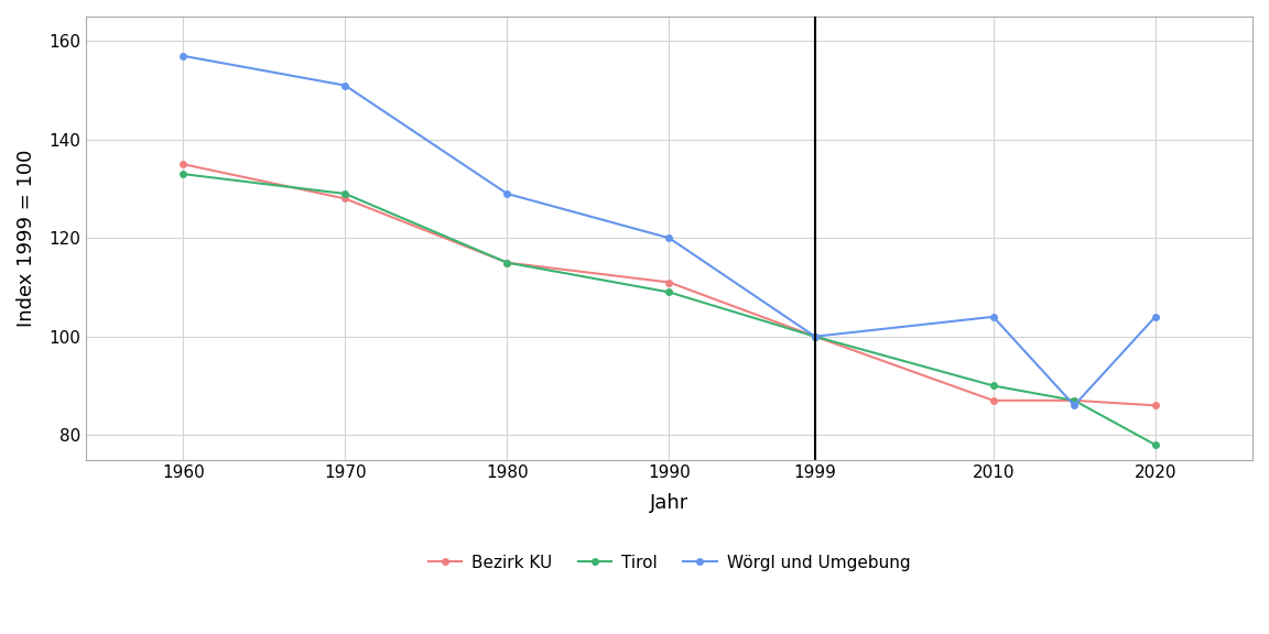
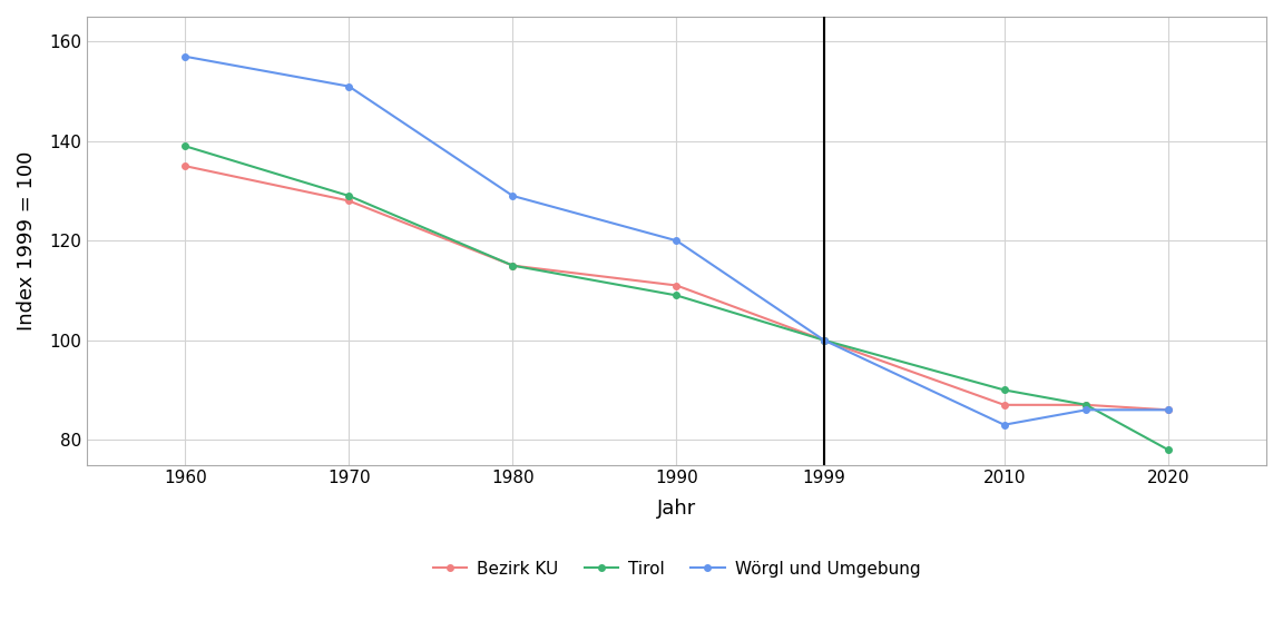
Tirol/1960: 133 -> 139
Wörgl und Umgebung/2010: 104 -> 83
Wörgl und Umgebung/2020: 104 -> 86
